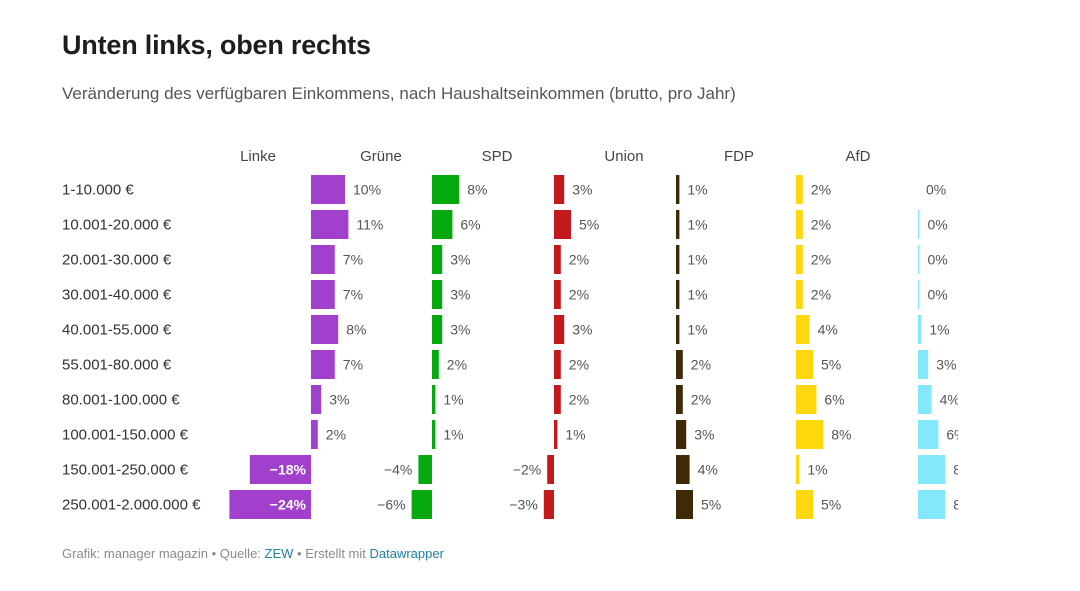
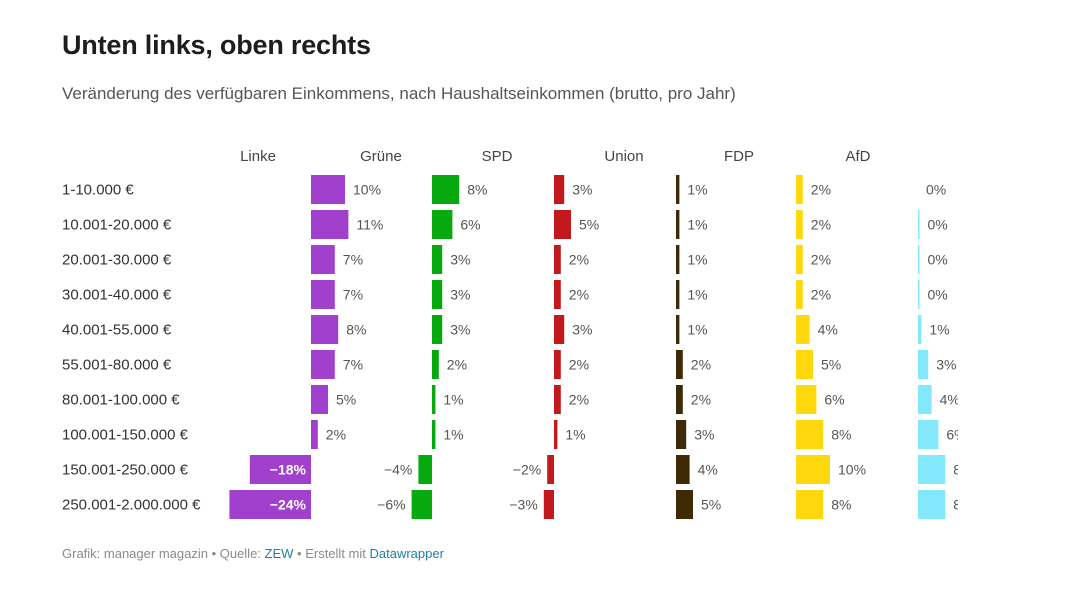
Linke/80.001-100.000 €: 3% -> 5%
FDP/150.001-250.000 €: 1% -> 10%
FDP/250.001-2.000.000 €: 5% -> 8%
